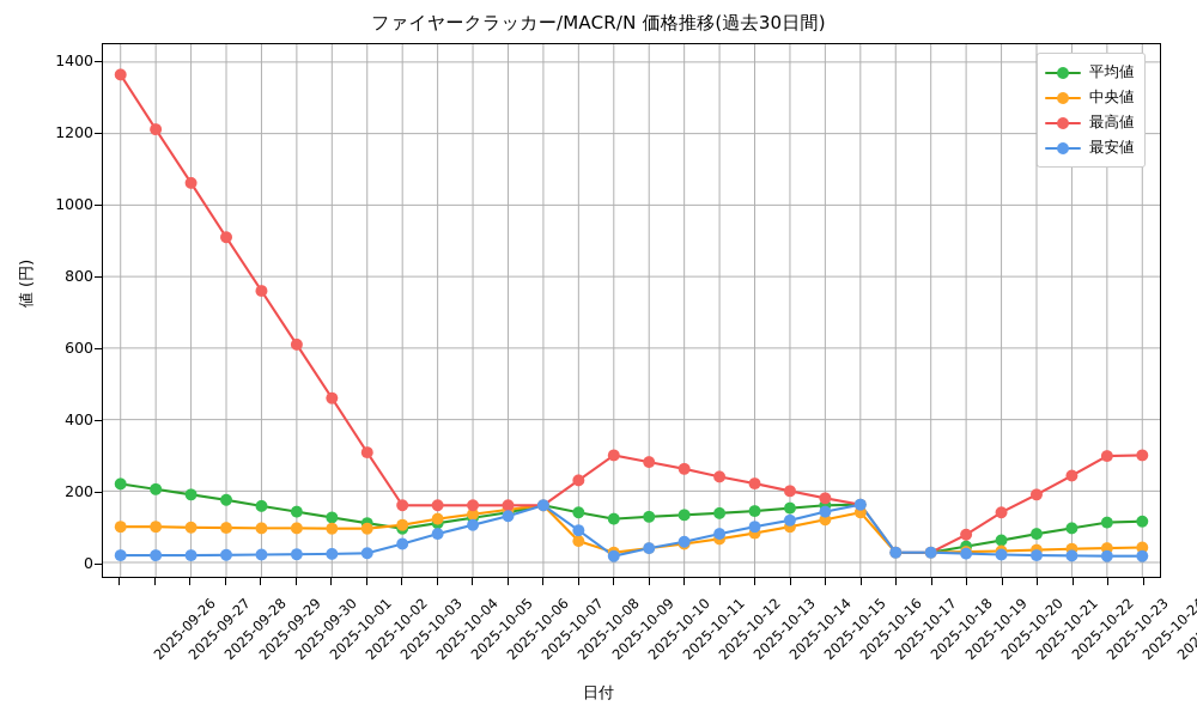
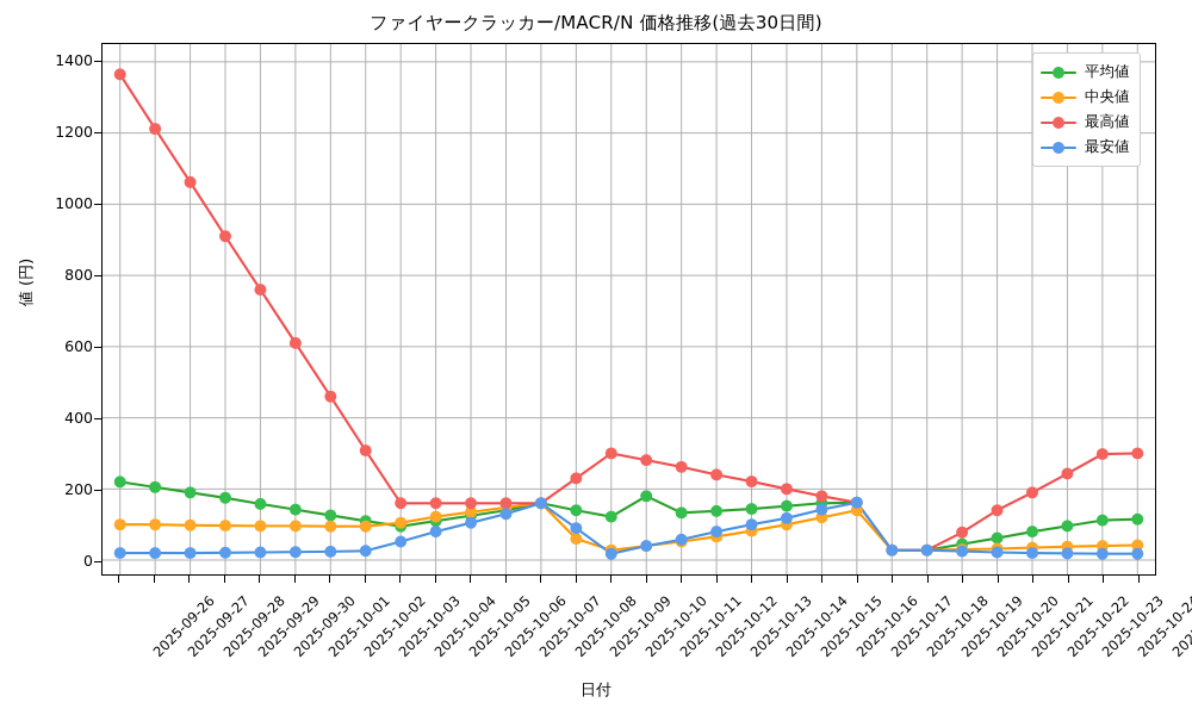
平均値/2025-10-11: 130 -> 180
